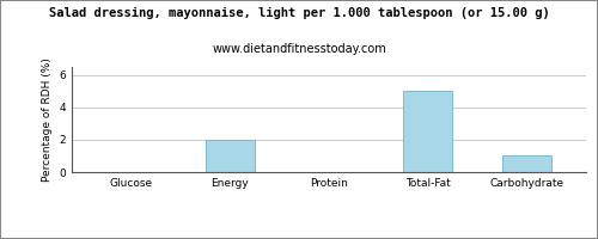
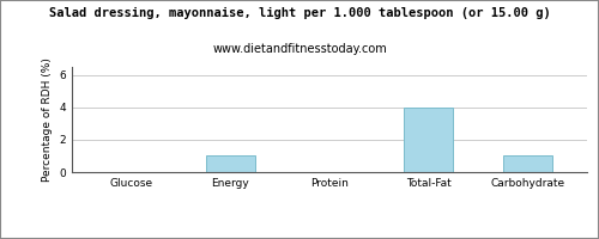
Energy: 2 -> 1
Total-Fat: 5 -> 4
